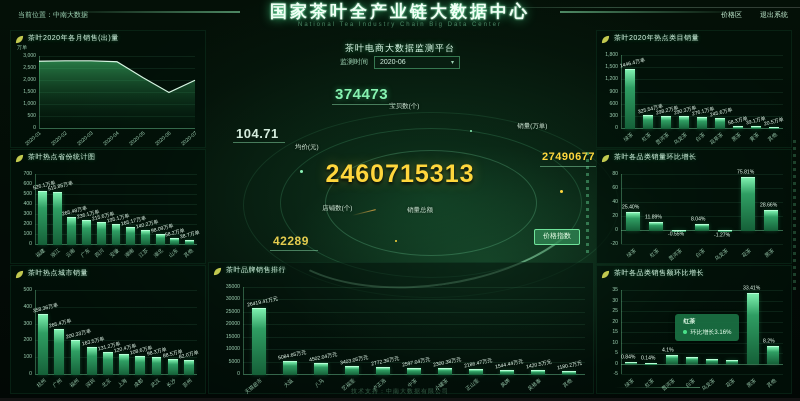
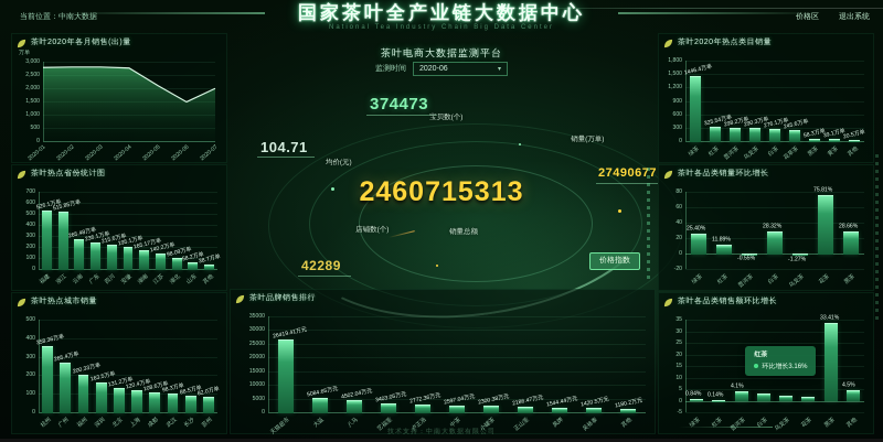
茶叶各品类销量环比增长/白茶: 8.04% -> 28.32%
茶叶各品类销售额环比增长/其他: 8.2% -> 4.5%
